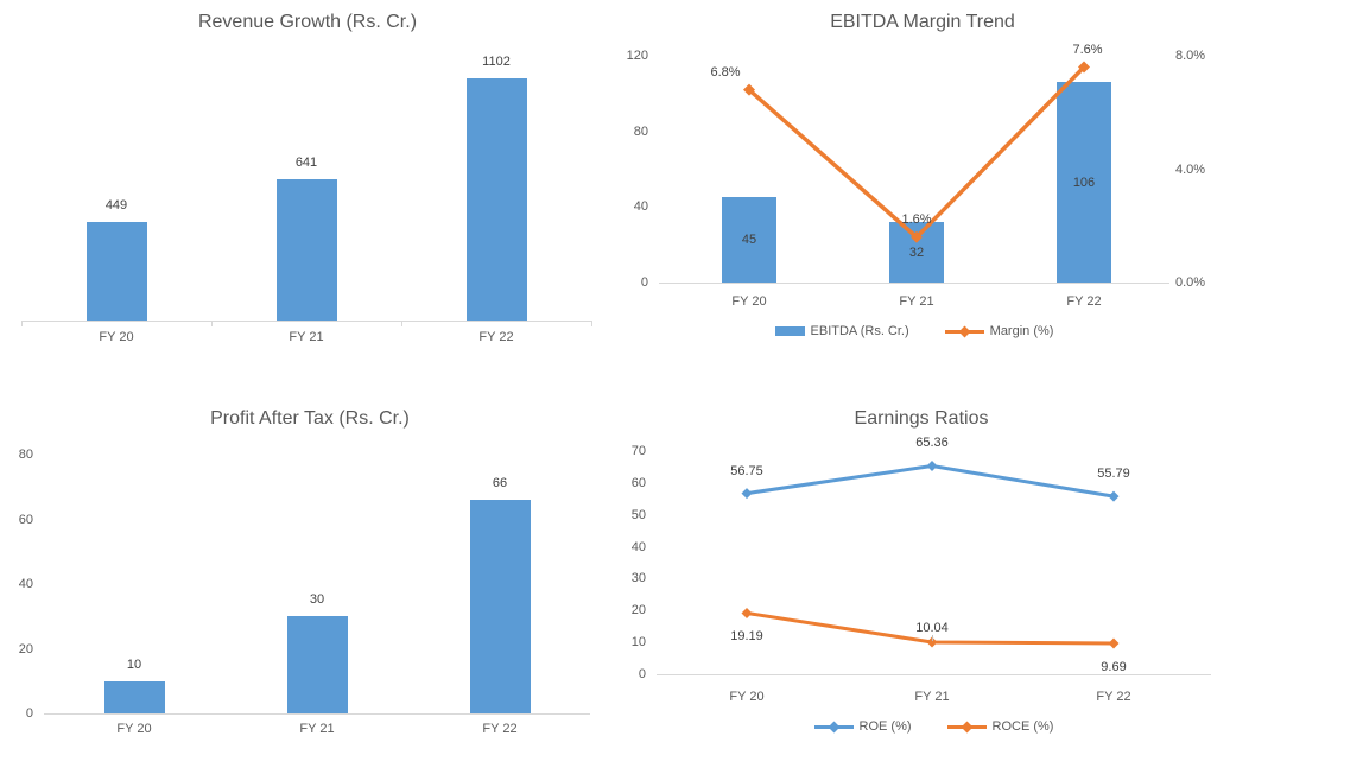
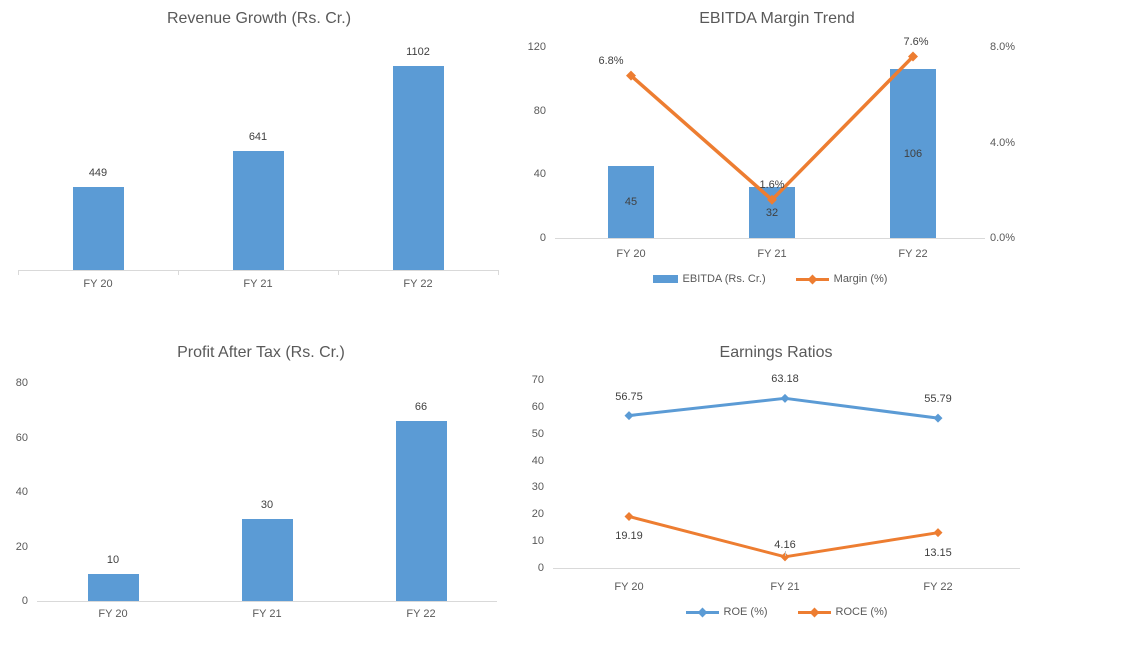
Earnings Ratios/ROE (%)/FY 21: 65.36 -> 63.18
Earnings Ratios/ROCE (%)/FY 21: 10.04 -> 4.16
Earnings Ratios/ROCE (%)/FY 22: 9.69 -> 13.15
